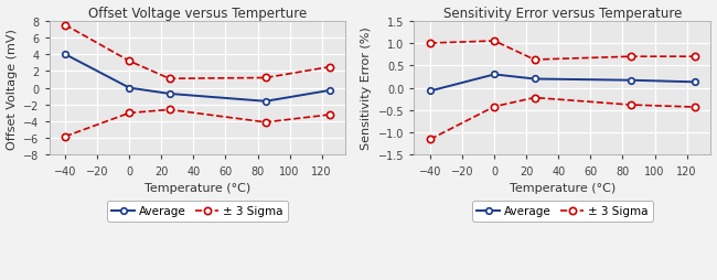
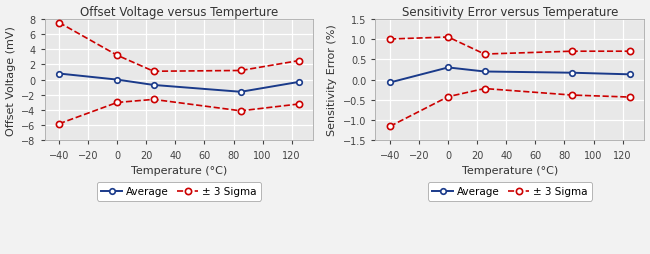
Offset Voltage versus Temperture/Average/−40: 4.0 -> 0.8
